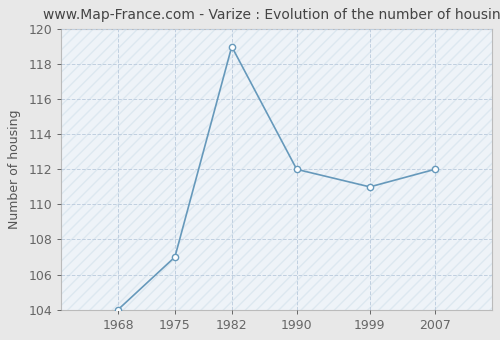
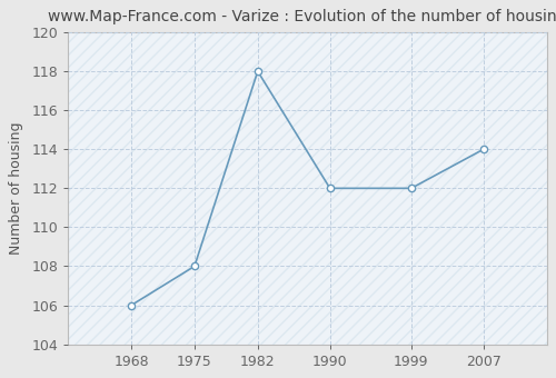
1968: 104 -> 106
1975: 107 -> 108
1982: 119 -> 118
1999: 111 -> 112
2007: 112 -> 114
